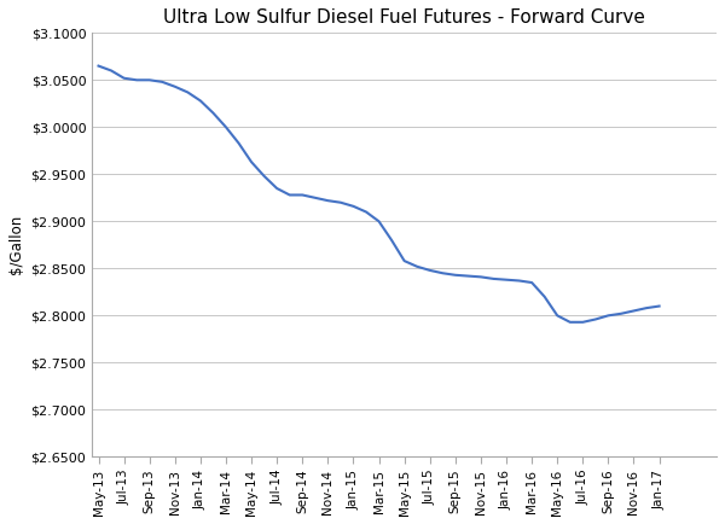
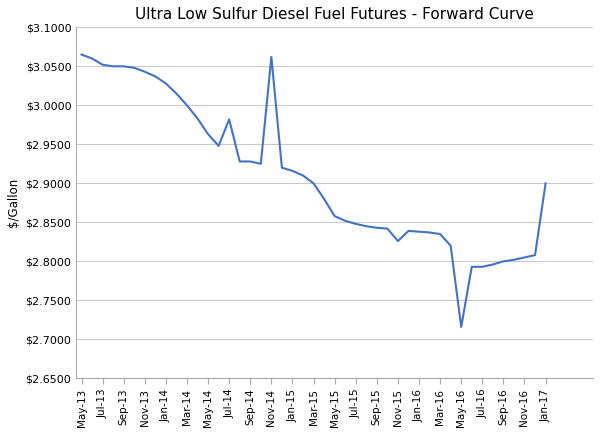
Jul-14: $2.935 -> $2.982
Nov-14: $2.922 -> $3.062
Nov-15: $2.841 -> $2.826
May-16: $2.800 -> $2.716
Jan-17: $2.810 -> $2.900
